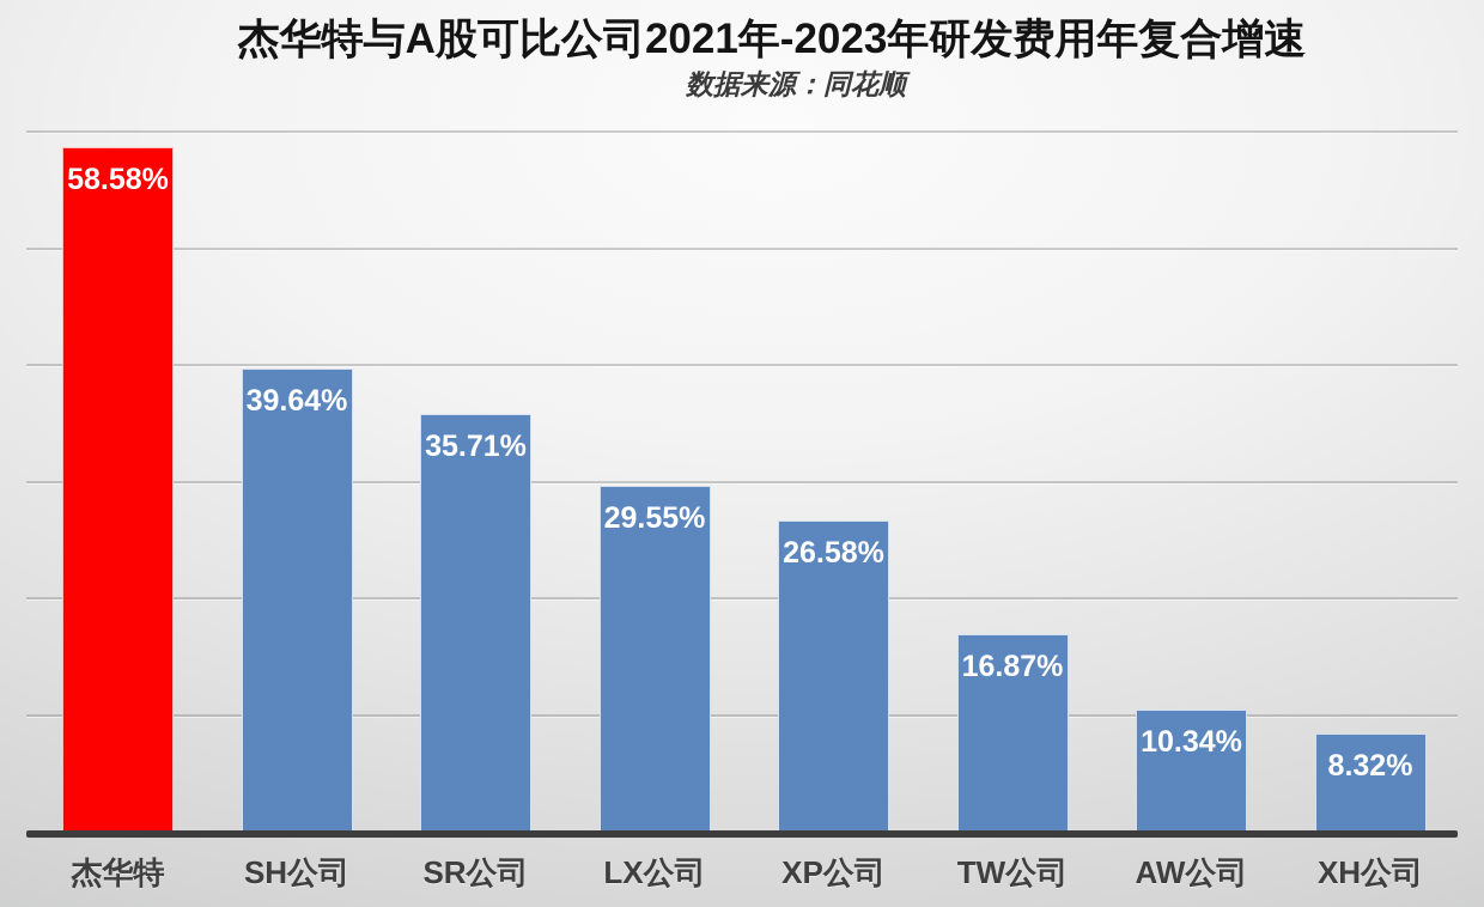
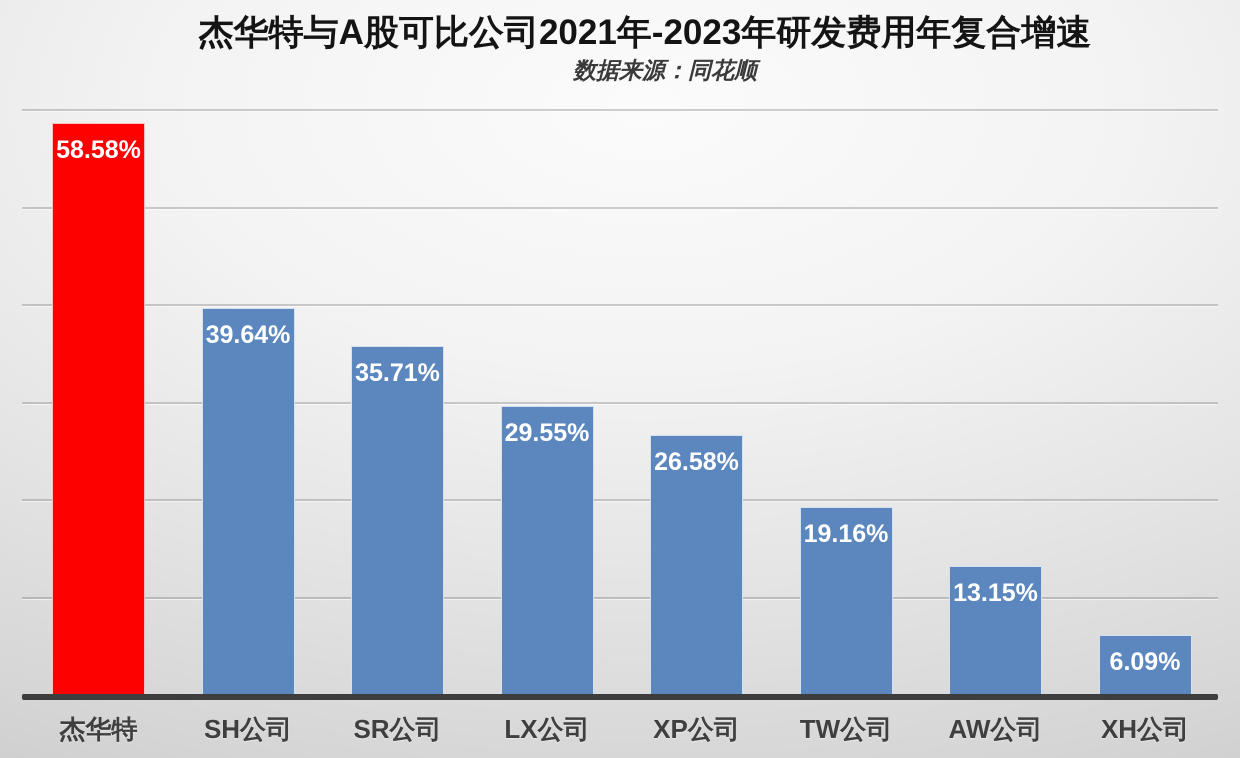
TW公司: 16.87% -> 19.16%
AW公司: 10.34% -> 13.15%
XH公司: 8.32% -> 6.09%
